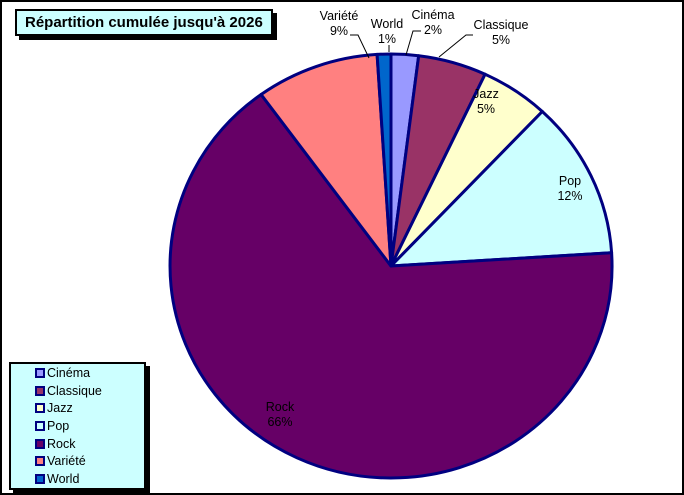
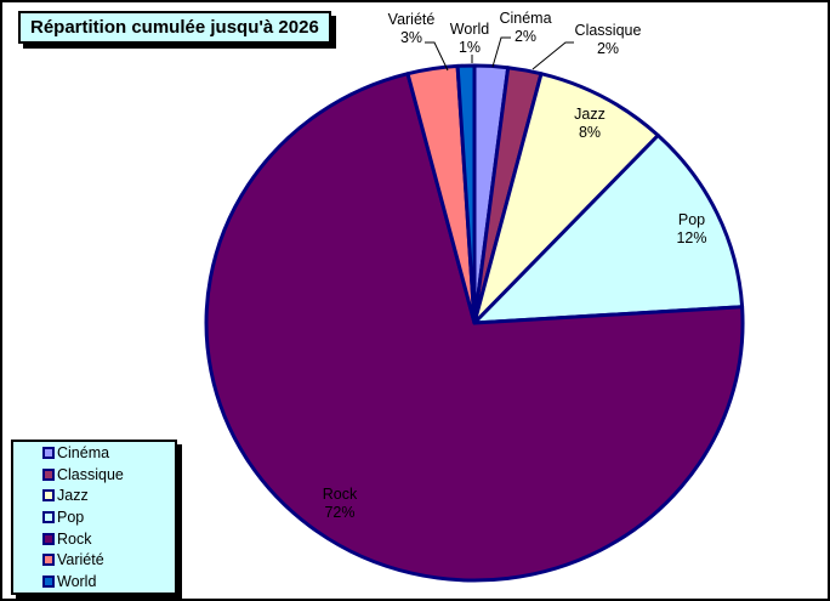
Classique: 5% -> 2%
Jazz: 5% -> 8%
Rock: 66% -> 72%
Variété: 9% -> 3%
